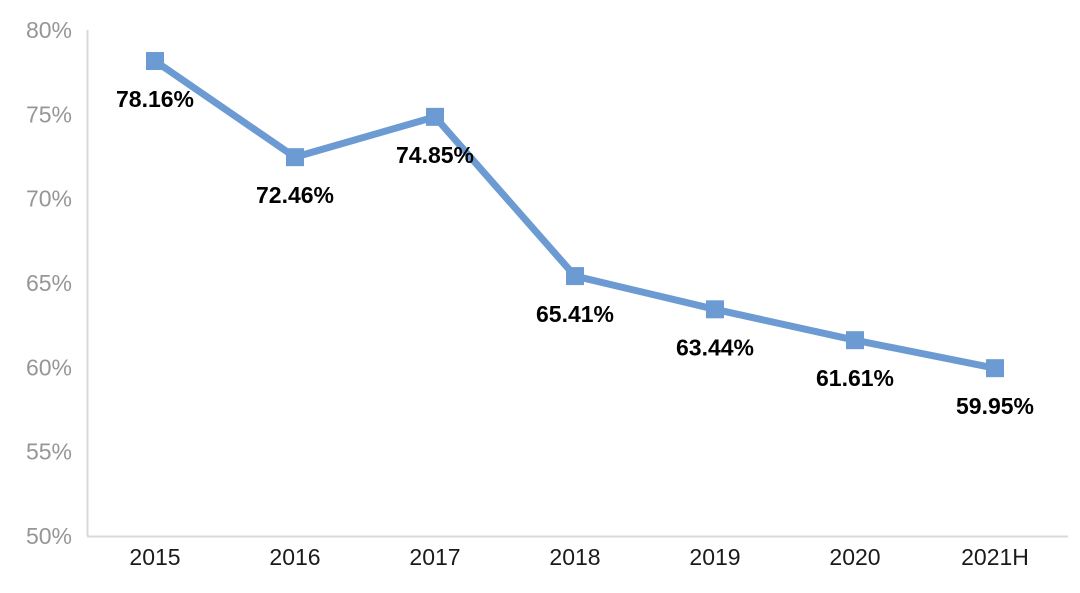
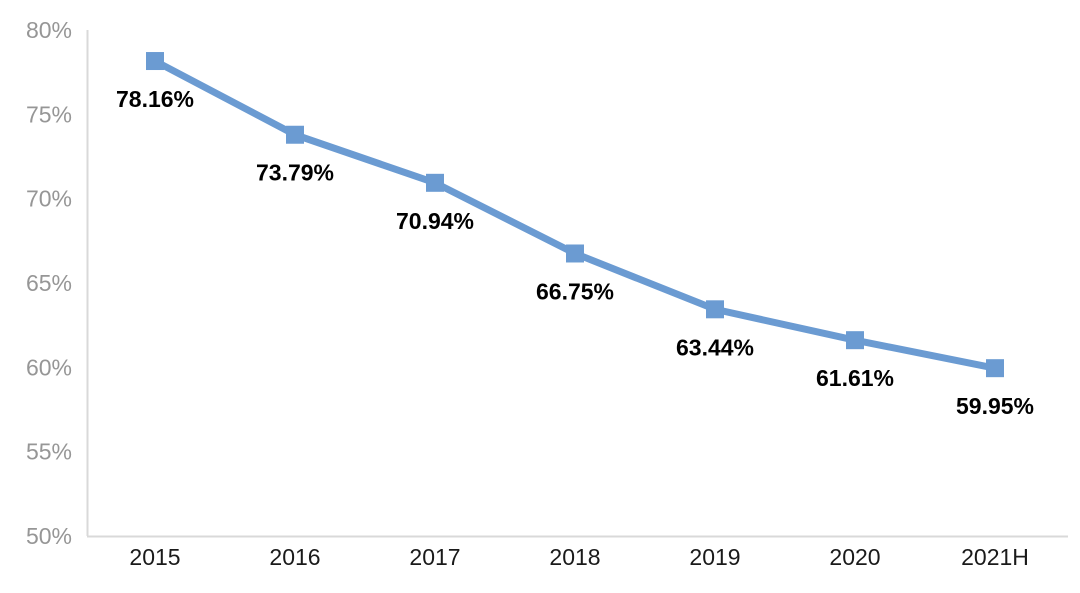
2016: 72.46% -> 73.79%
2017: 74.85% -> 70.94%
2018: 65.41% -> 66.75%
